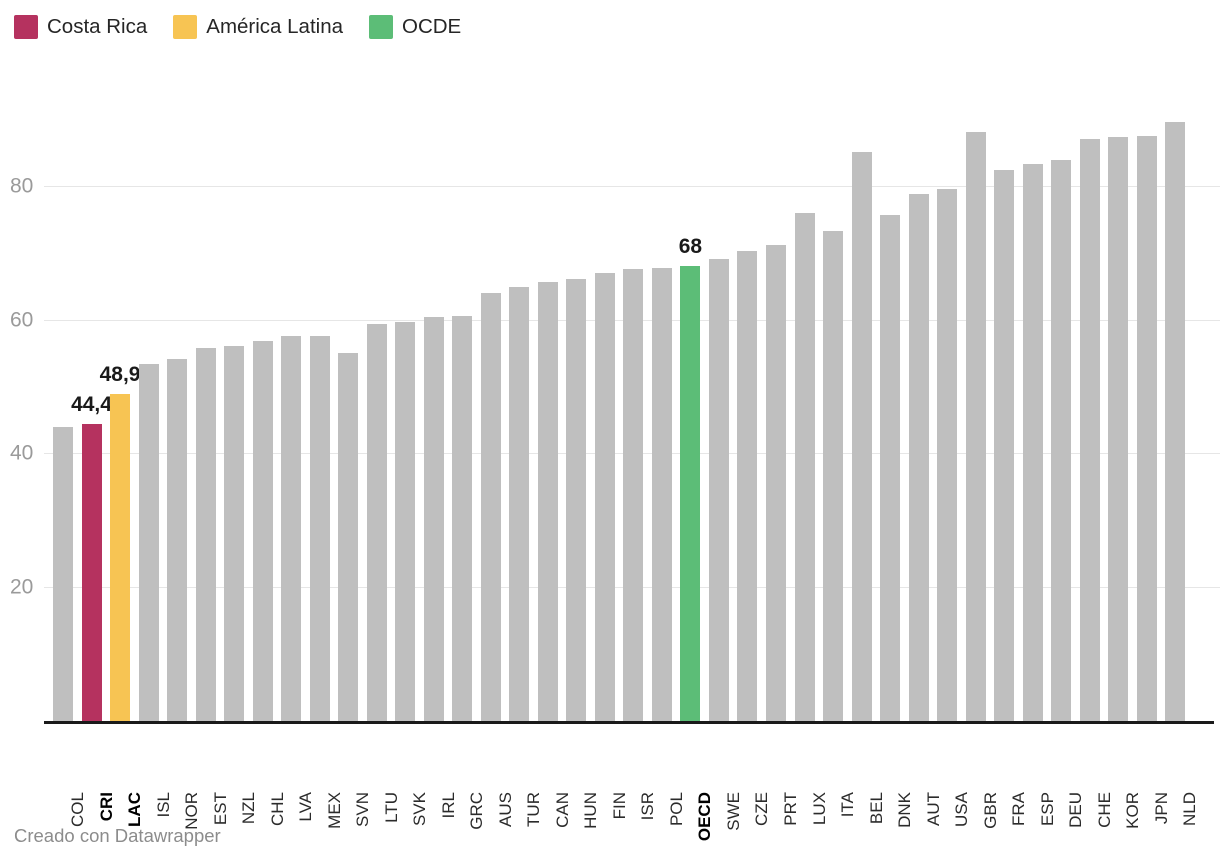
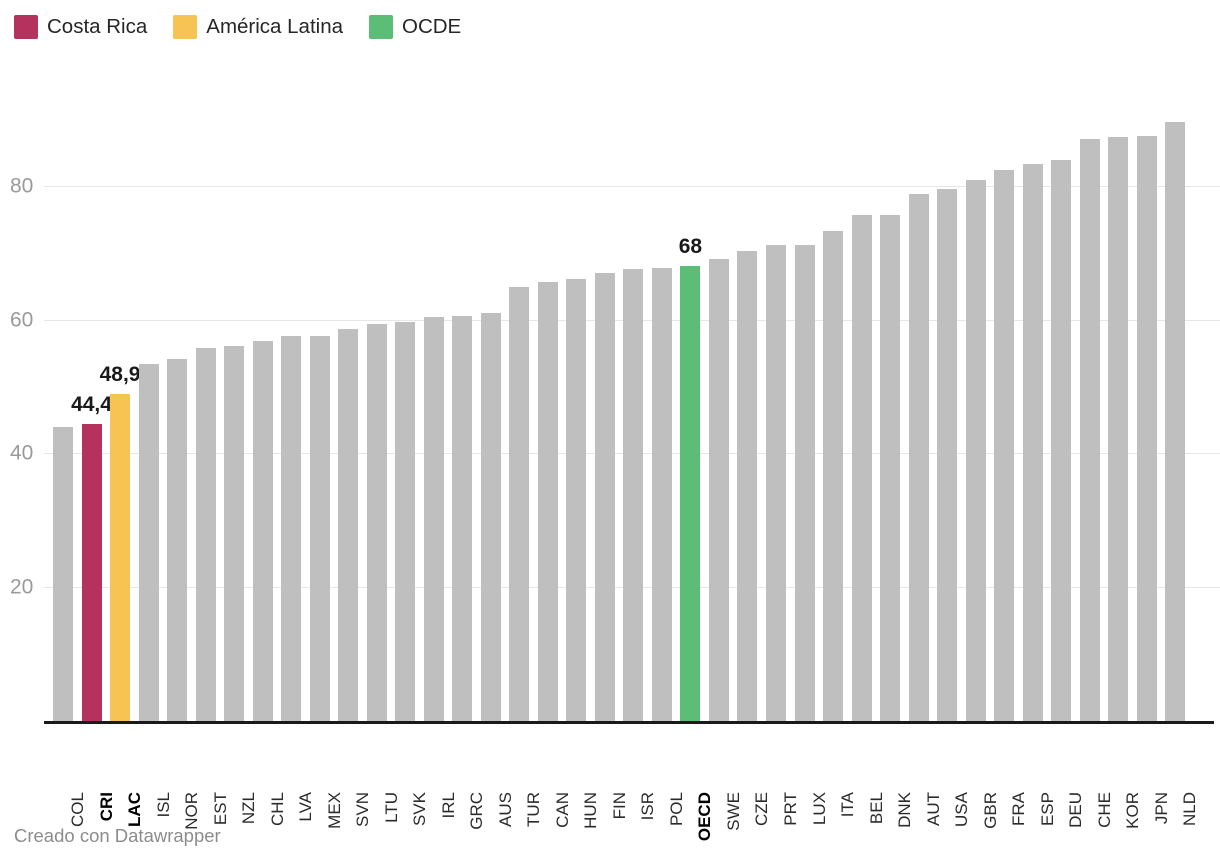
SVN: 55 -> 59
AUS: 64 -> 61
LUX: 76 -> 71
BEL: 85 -> 76
GBR: 88 -> 81
